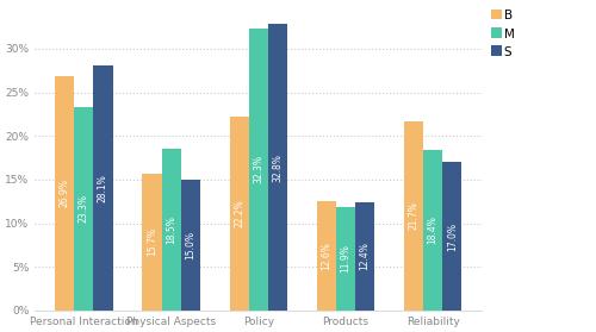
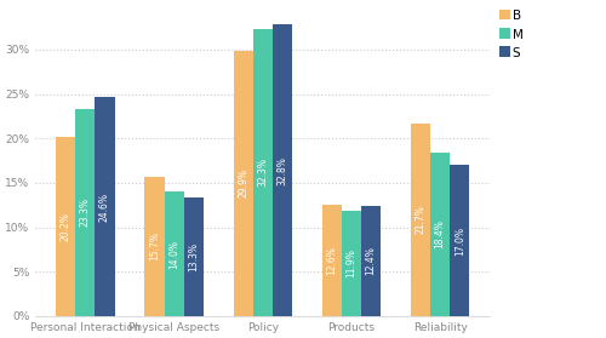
B/Personal Interaction: 26.9% -> 20.2%
S/Personal Interaction: 28.1% -> 24.6%
M/Physical Aspects: 18.5% -> 14.0%
S/Physical Aspects: 15.0% -> 13.3%
B/Policy: 22.2% -> 29.9%
